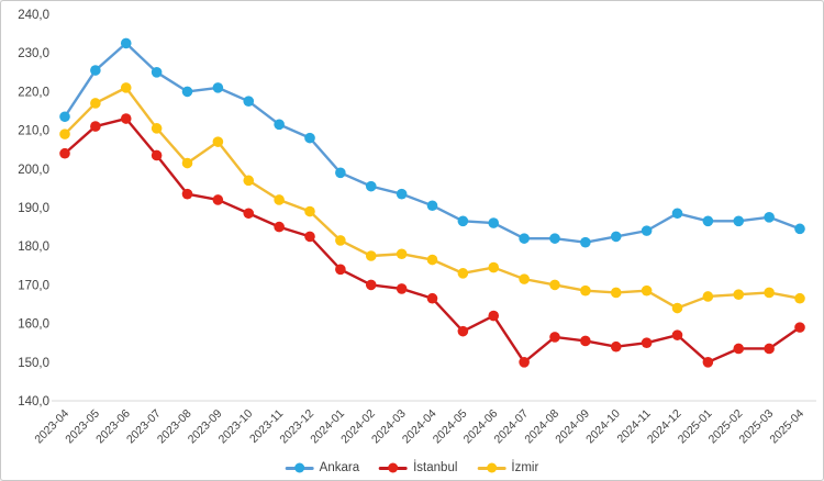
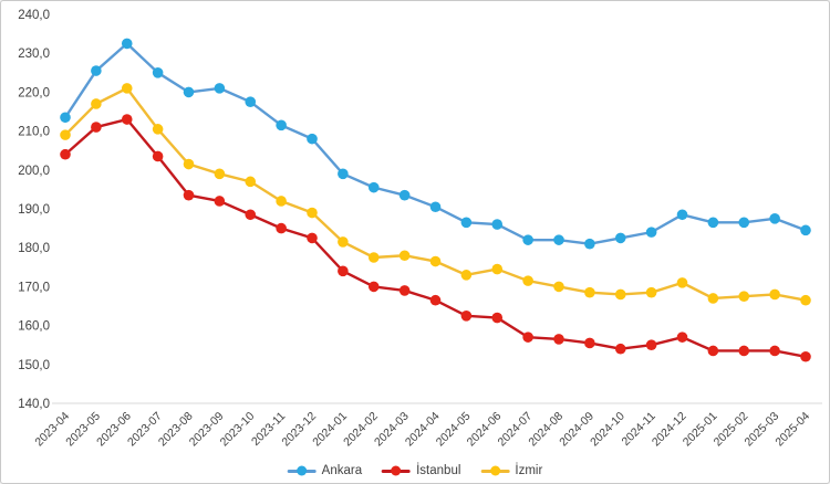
İzmir/2023-09: 207 -> 199
İstanbul/2024-05: 158 -> 162
İstanbul/2024-07: 150 -> 157
İzmir/2024-12: 164 -> 171
İstanbul/2025-01: 150 -> 154
İstanbul/2025-04: 159 -> 152
